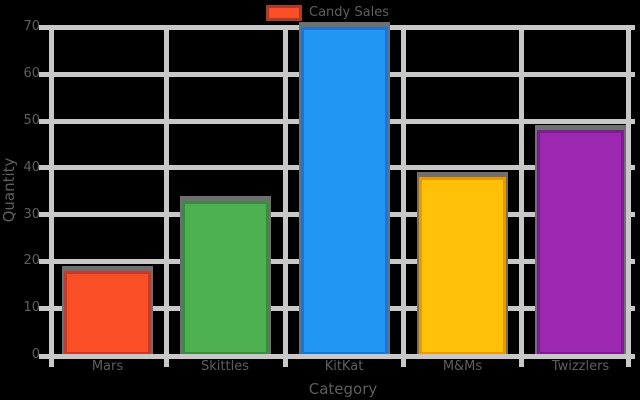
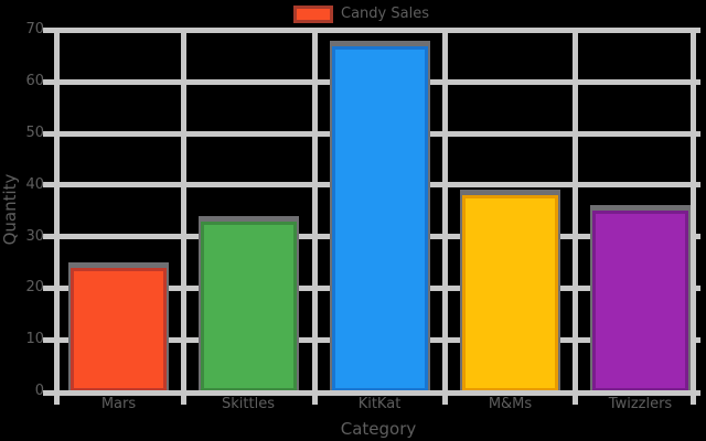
Mars: 18 -> 24
KitKat: 70 -> 67
Twizzlers: 48 -> 35
